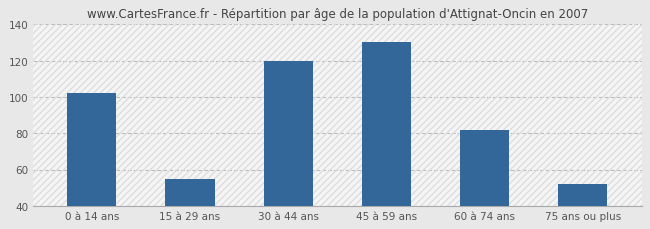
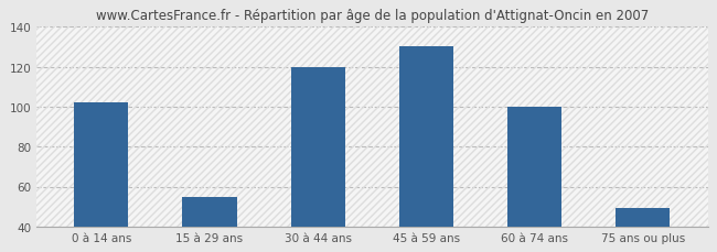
60 à 74 ans: 82 -> 100
75 ans ou plus: 52 -> 49
